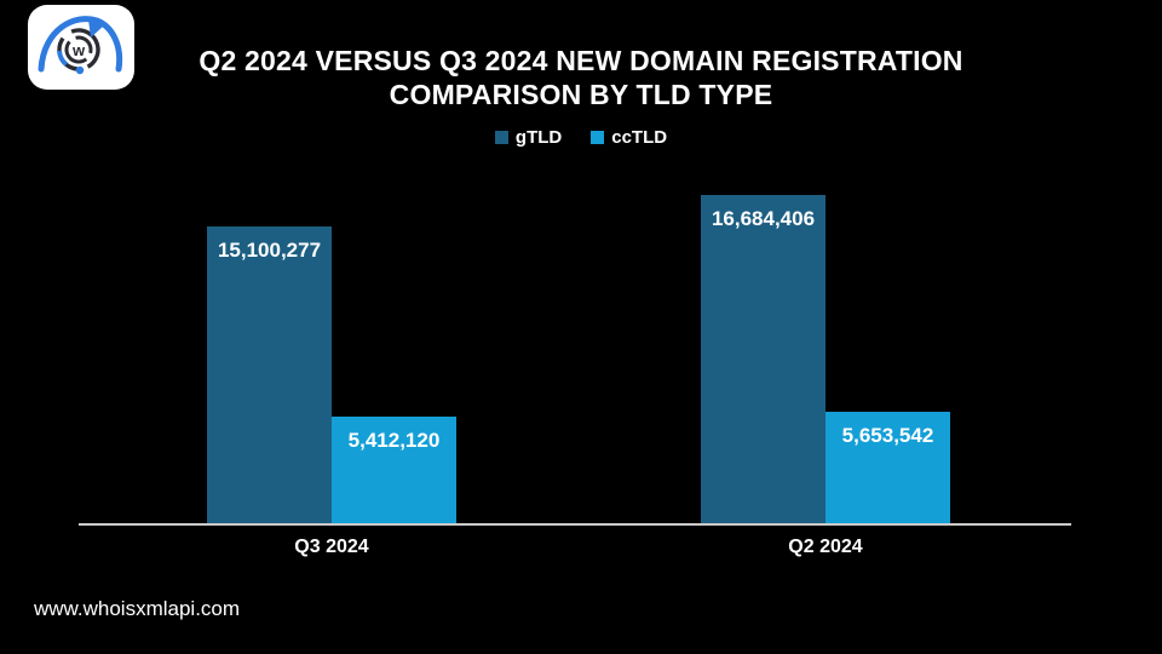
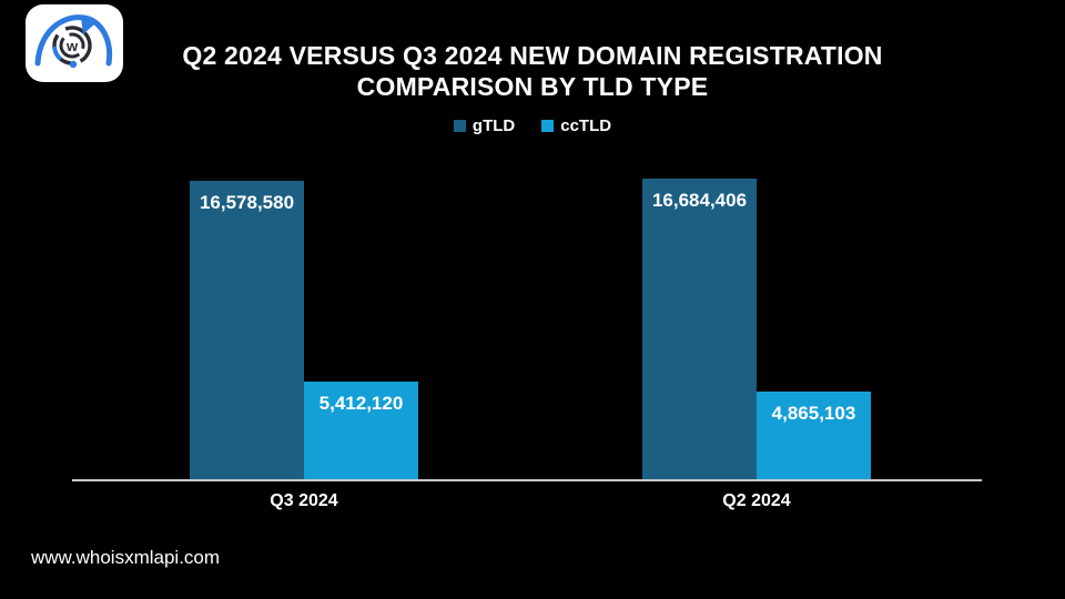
gTLD/Q3 2024: 15,100,277 -> 16,578,580
ccTLD/Q2 2024: 5,653,542 -> 4,865,103
